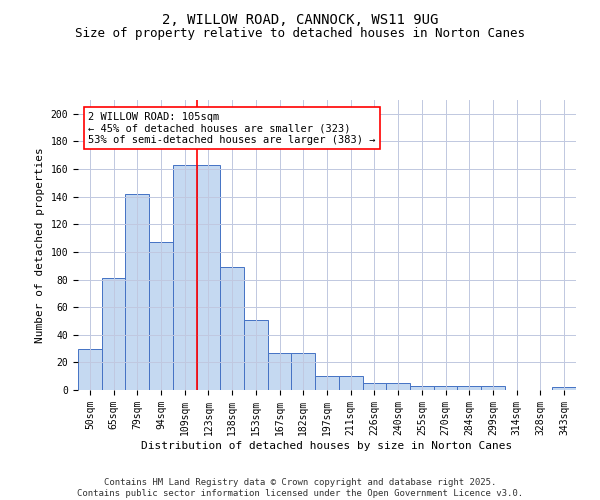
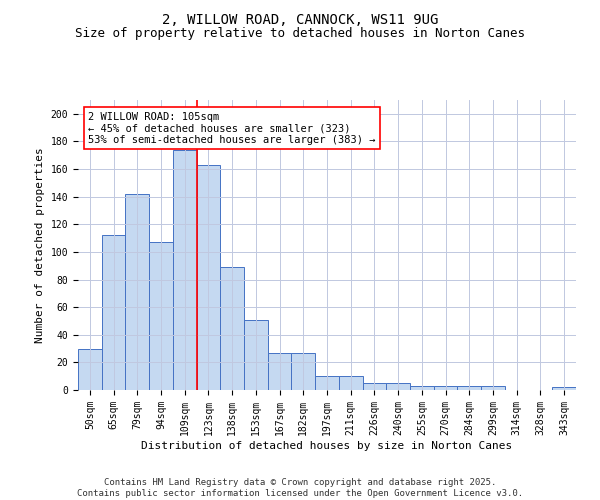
65sqm: 81 -> 112
109sqm: 163 -> 174
